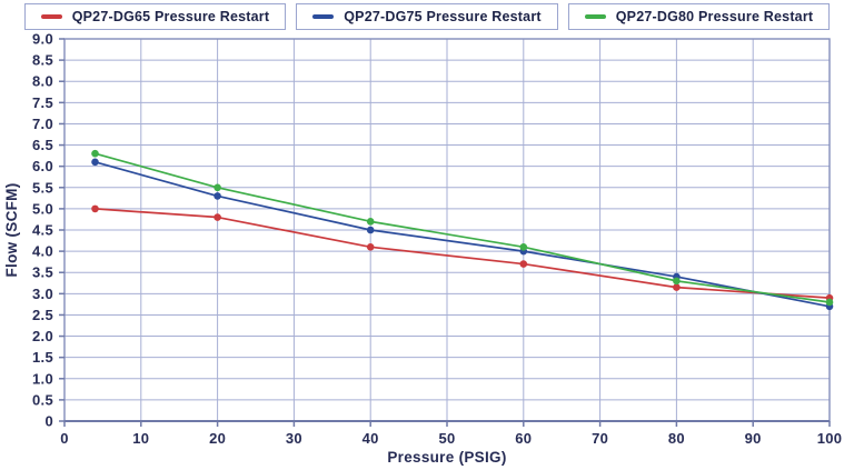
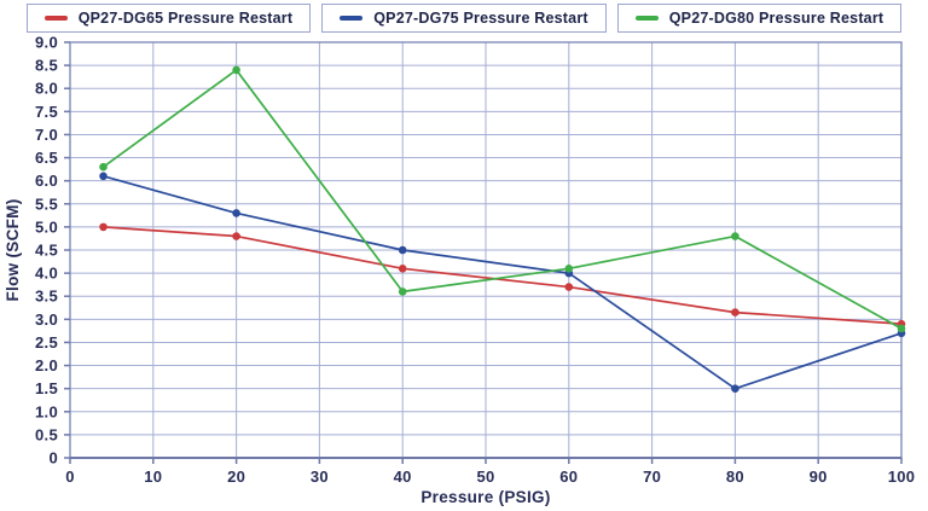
QP27-DG80 Pressure Restart/20: 5.5 -> 8.4
QP27-DG80 Pressure Restart/40: 4.7 -> 3.6
QP27-DG75 Pressure Restart/80: 3.4 -> 1.5
QP27-DG80 Pressure Restart/80: 3.3 -> 4.8
